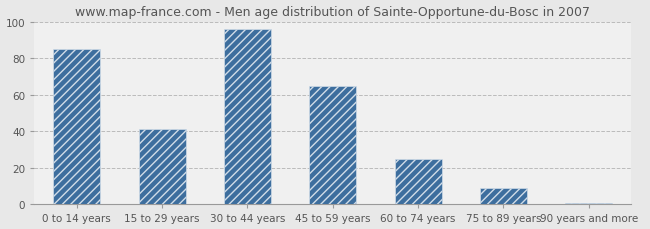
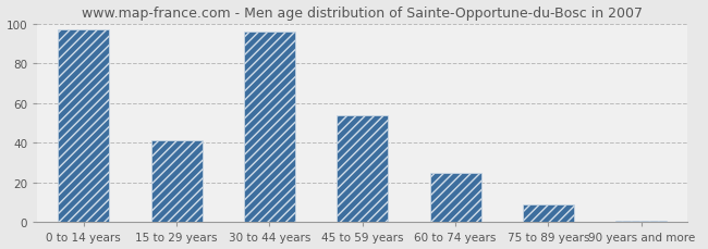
0 to 14 years: 85 -> 97
45 to 59 years: 65 -> 54
